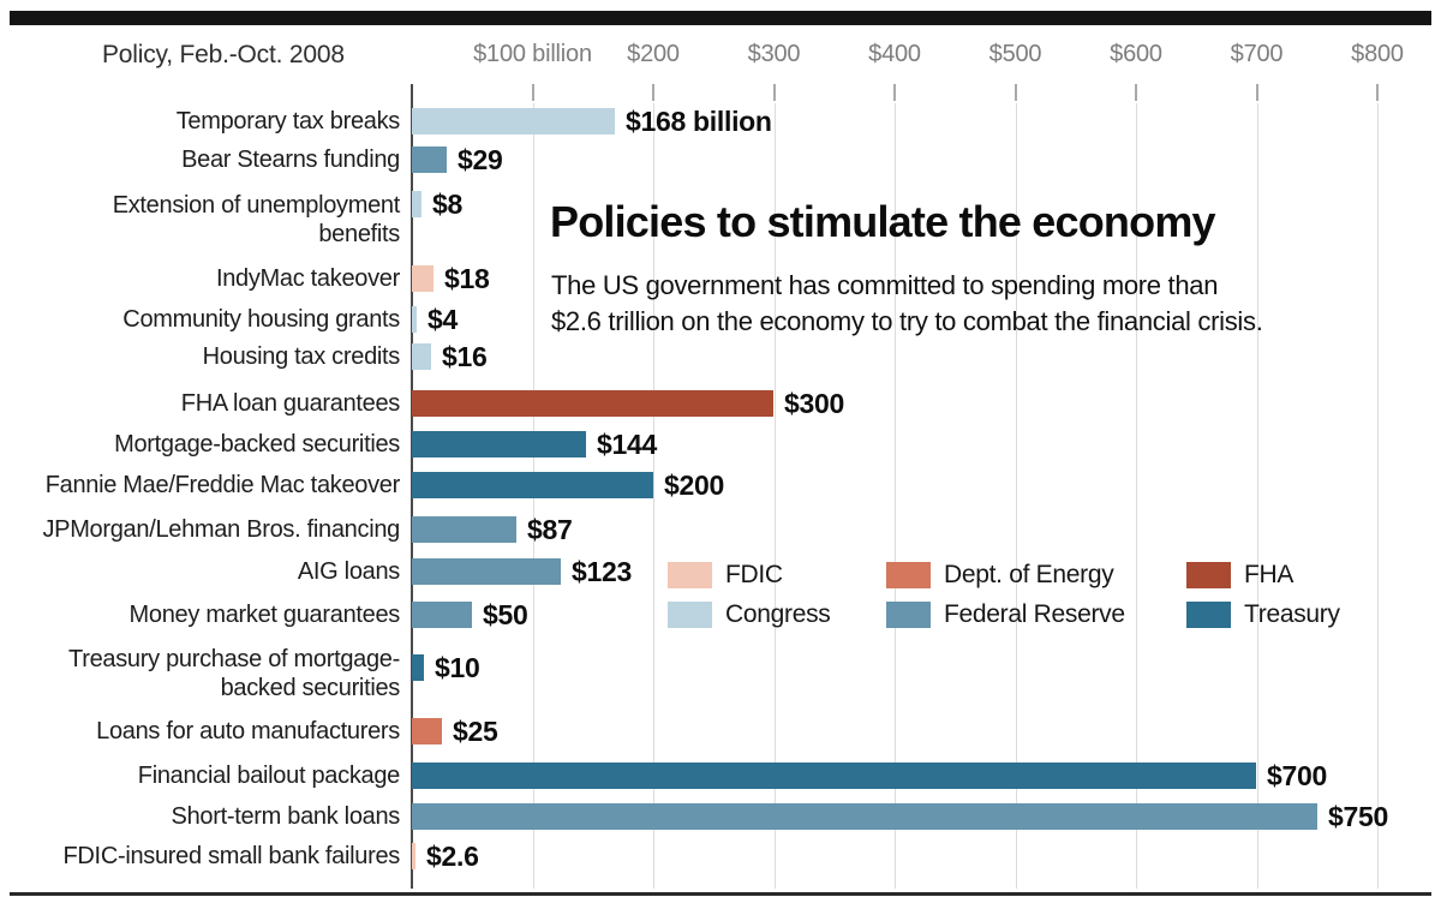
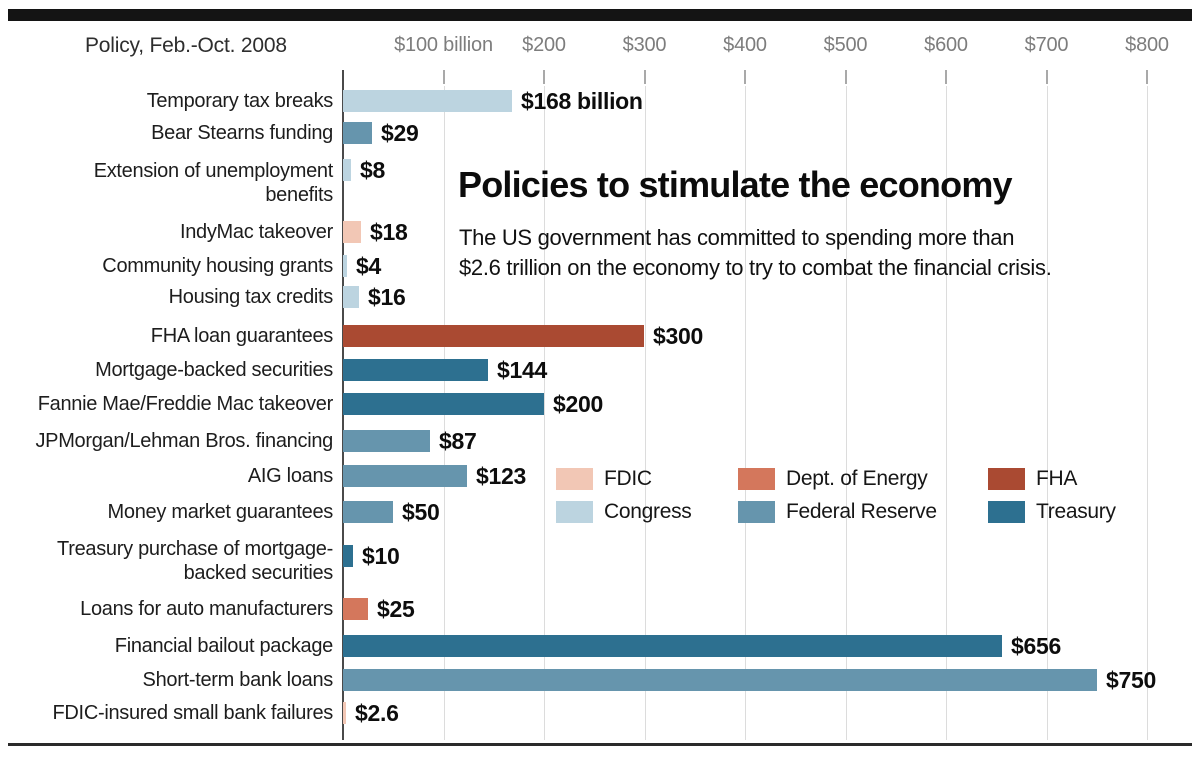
Financial bailout package: $700 -> $656
